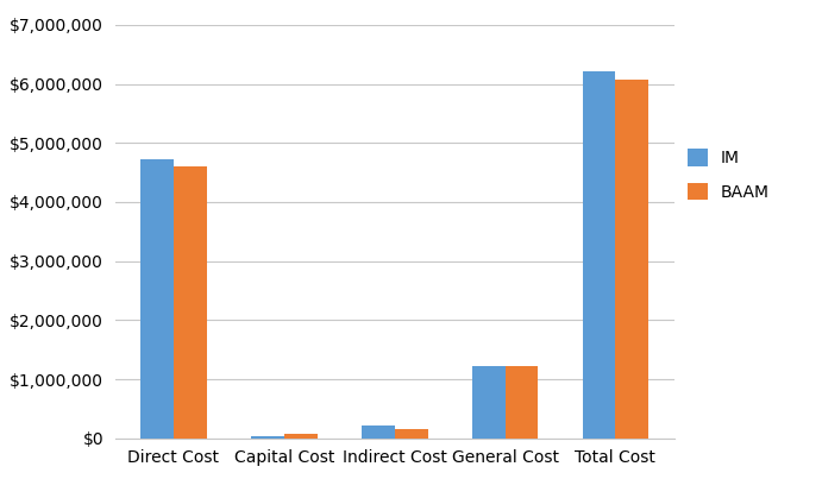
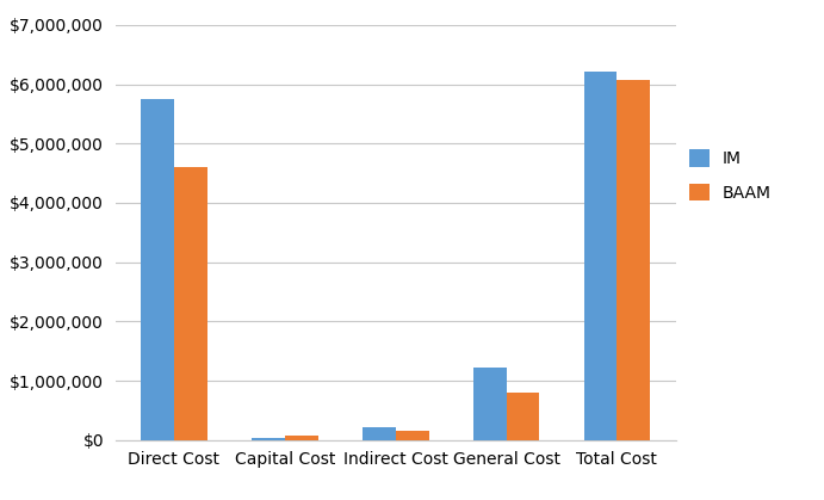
IM/Direct Cost: $4,720,000 -> $5,750,000
BAAM/General Cost: $1,220,000 -> $800,000
